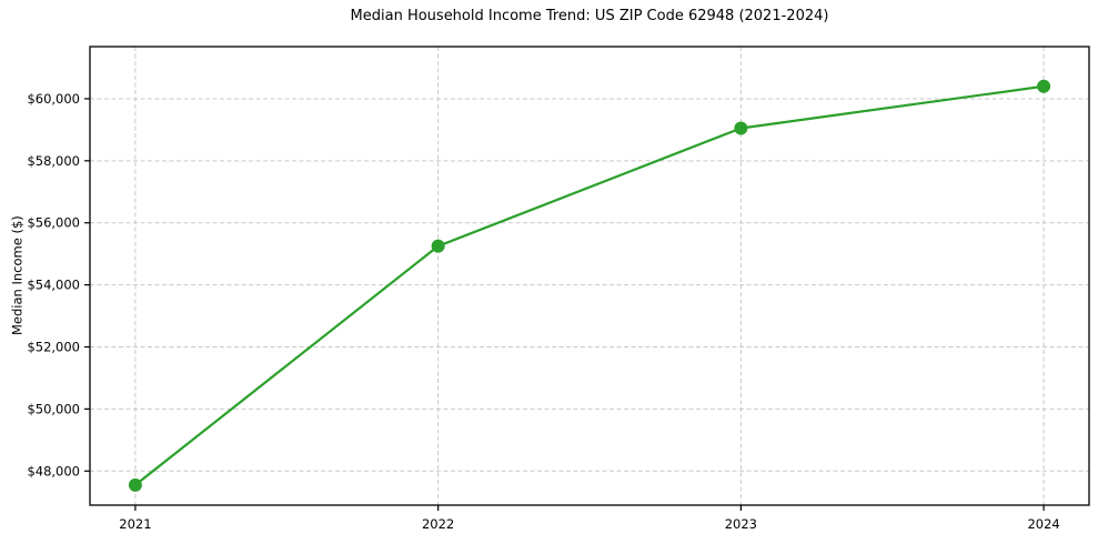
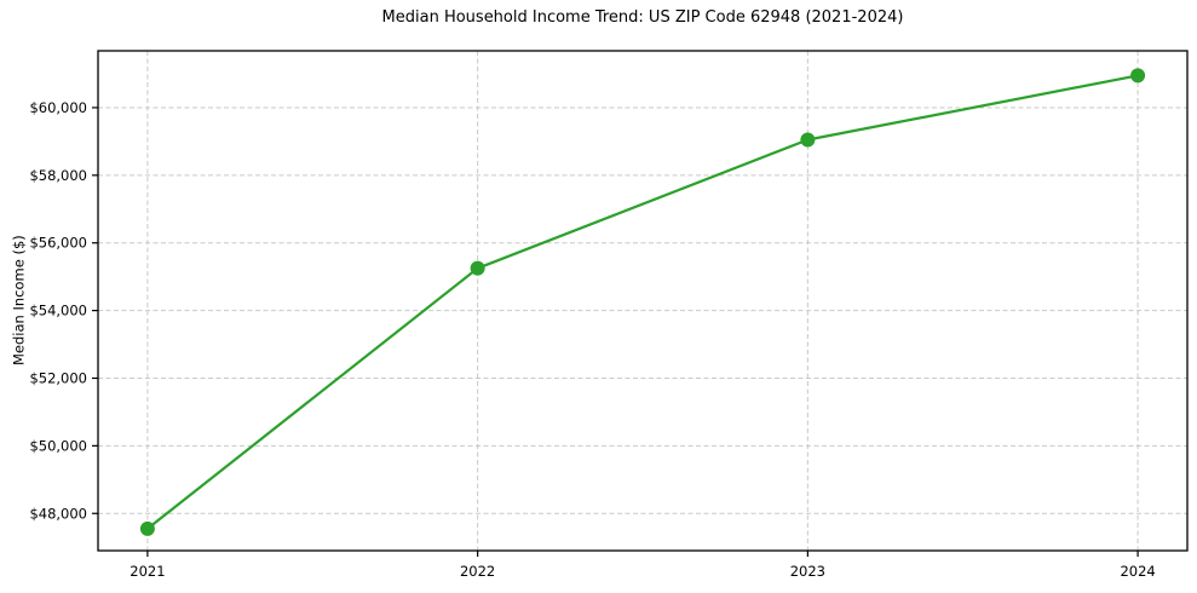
2024: $60400 -> $61000
